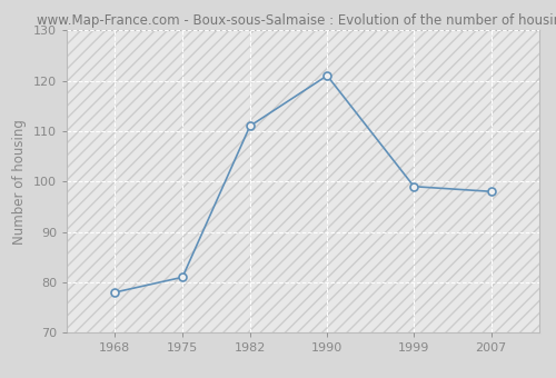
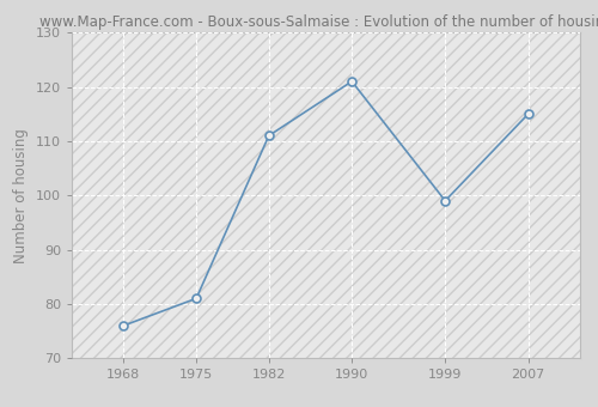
1968: 78 -> 76
2007: 98 -> 115
